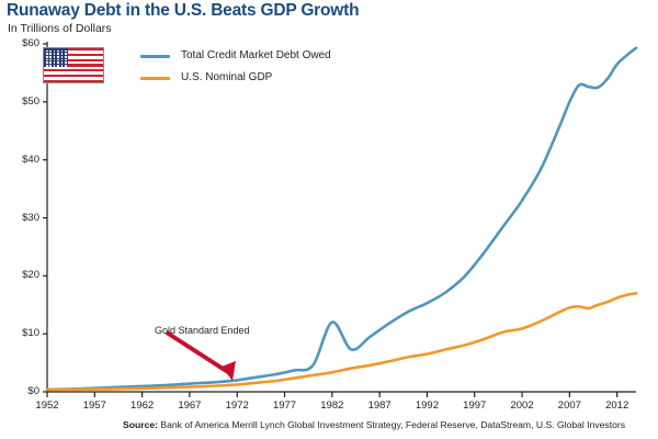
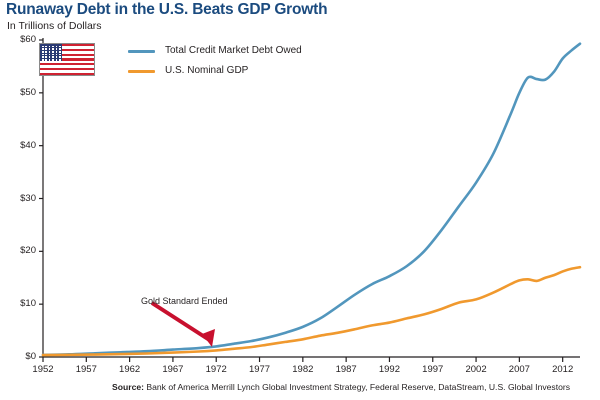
Total Credit Market Debt Owed/1982: $12 -> $6
